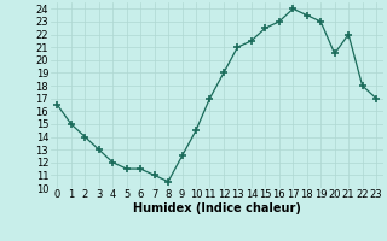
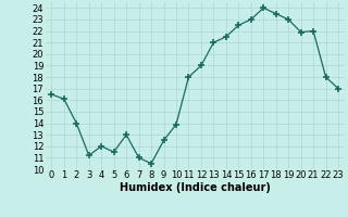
1: 15.0 -> 16.1
3: 13.0 -> 11.2
6: 11.5 -> 13.0
10: 14.5 -> 13.9
11: 17.0 -> 18.0
20: 20.5 -> 21.9
